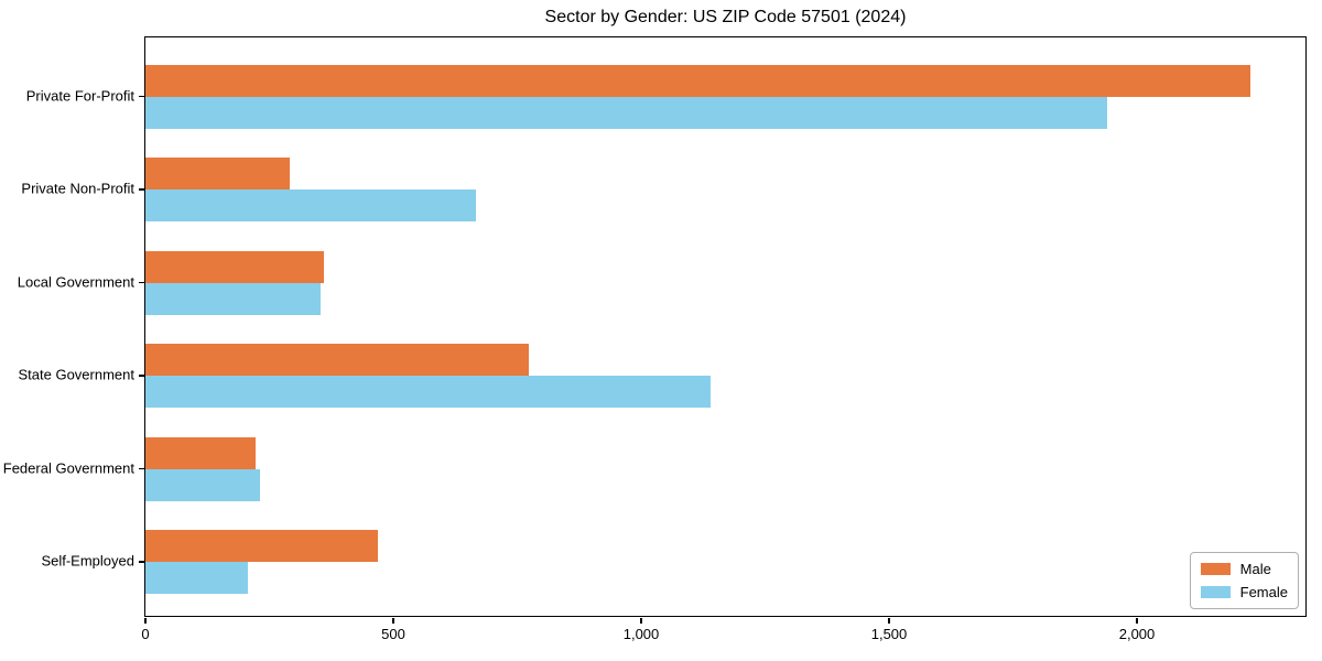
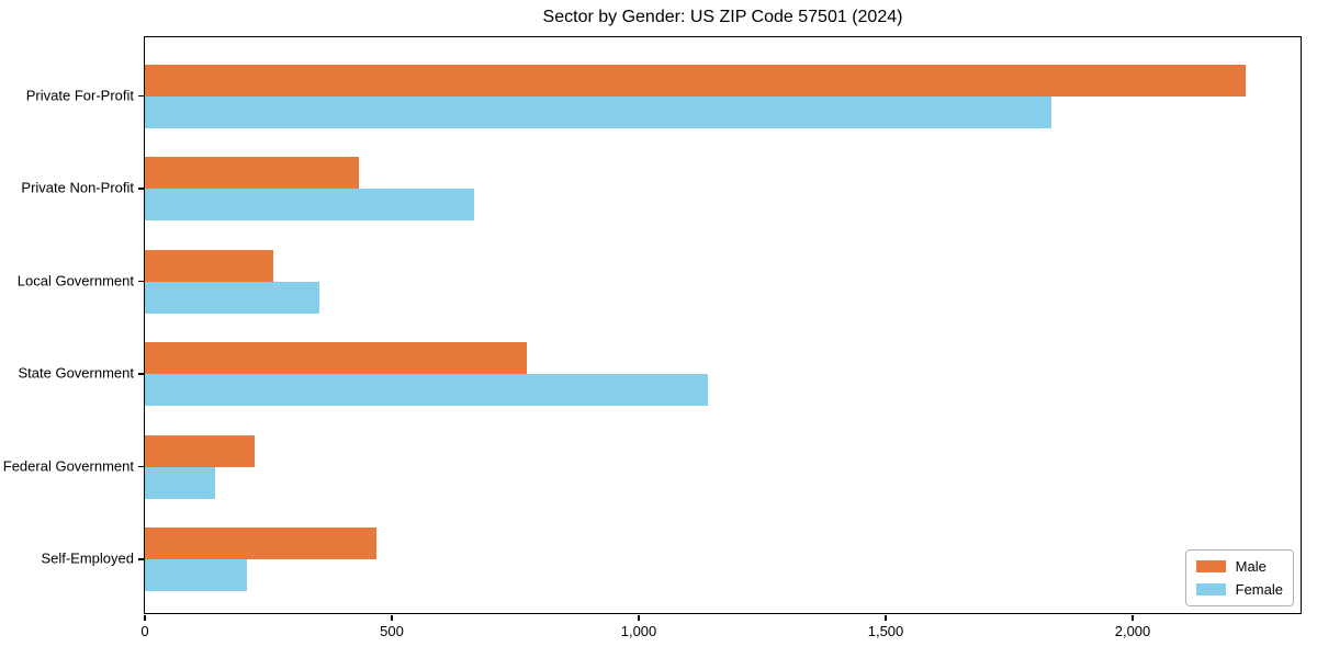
Female/Private For-Profit: 1940 -> 1840
Male/Private Non-Profit: 290 -> 430
Male/Local Government: 360 -> 260
Female/Federal Government: 230 -> 140
